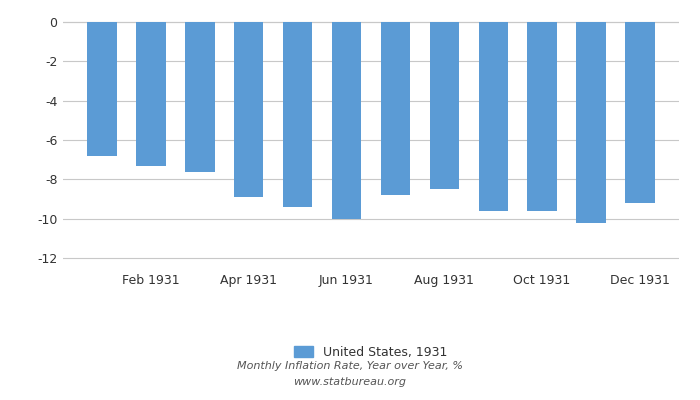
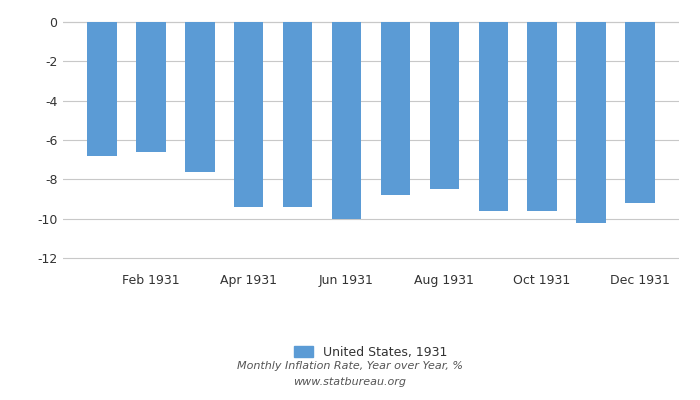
Feb 1931: -7.3 -> -6.6
Apr 1931: -8.9 -> -9.4
